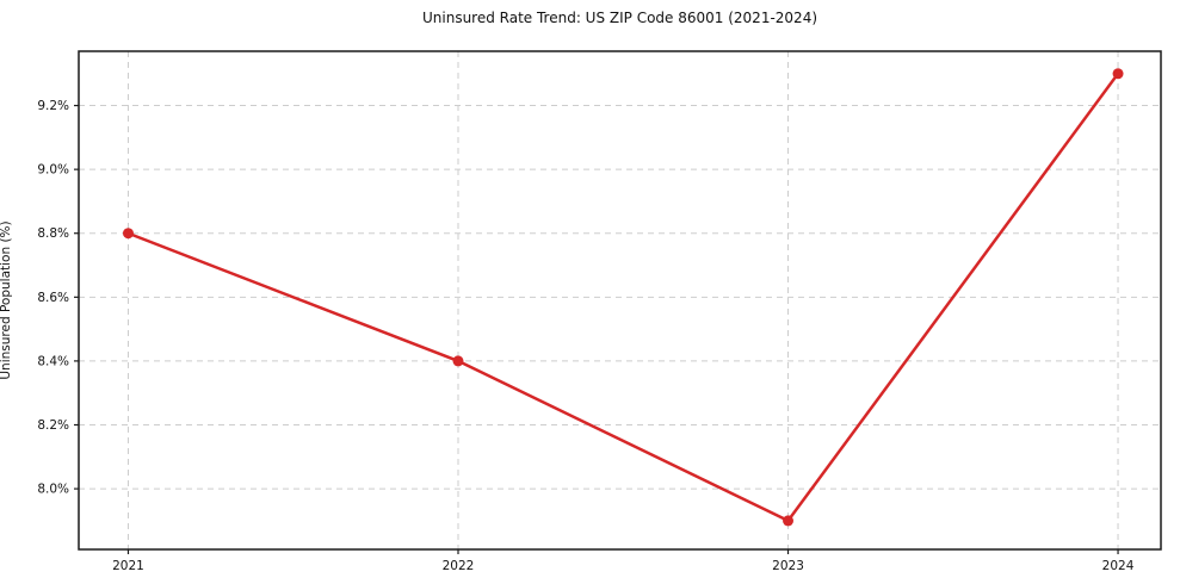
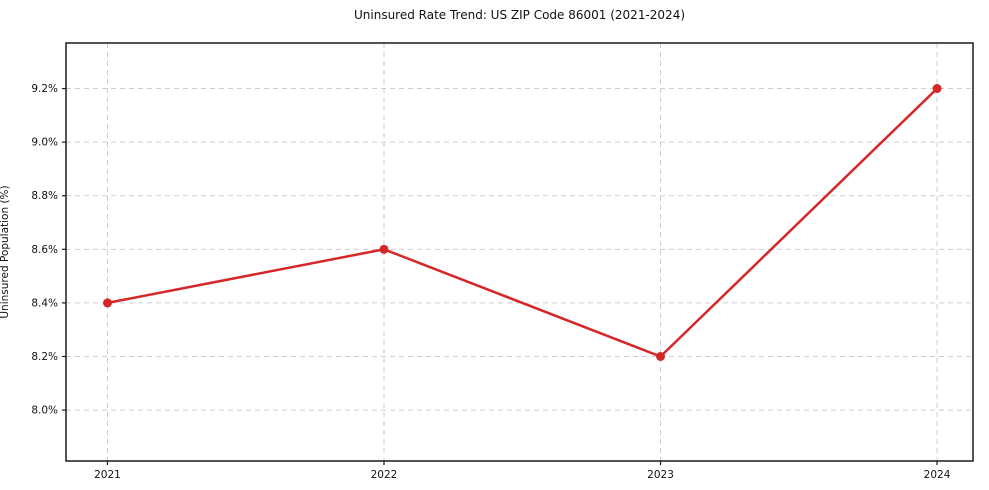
2021: 8.8% -> 8.4%
2022: 8.4% -> 8.6%
2023: 7.9% -> 8.2%
2024: 9.3% -> 9.2%
